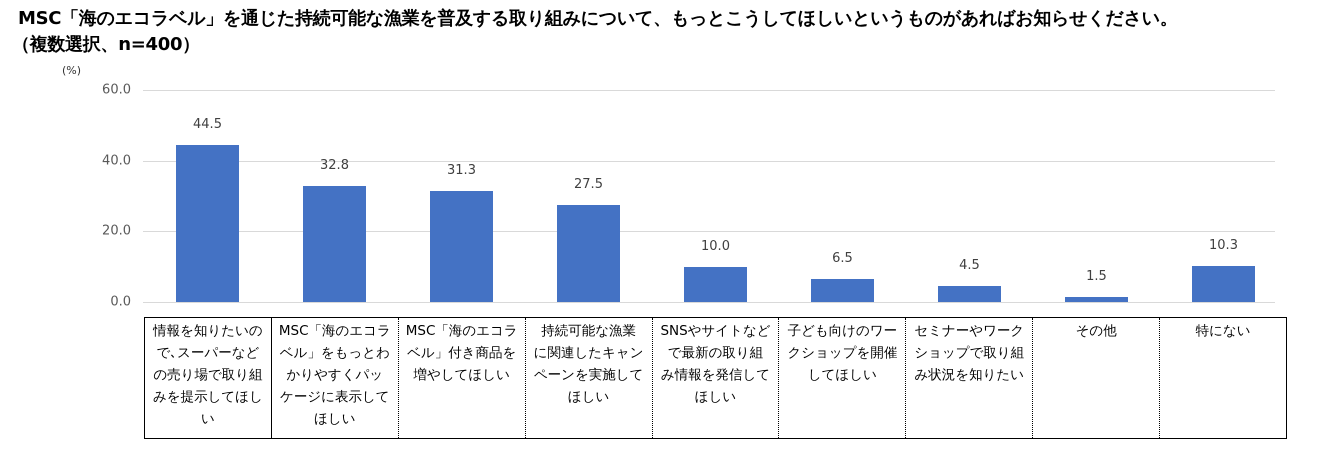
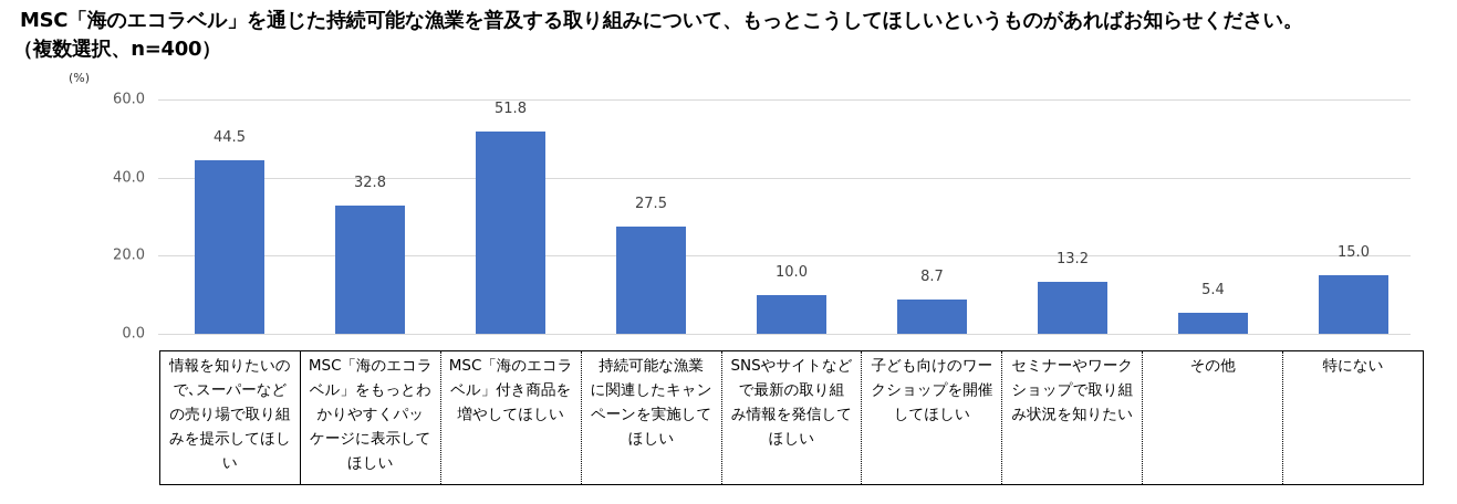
MSC「海のエコラベル」付き商品を増やしてほしい: 31.3 -> 51.8
子ども向けのワークショップを開催してほしい: 6.5 -> 8.7
セミナーやワークショップで取り組み状況を知りたい: 4.5 -> 13.2
その他: 1.5 -> 5.4
特にない: 10.3 -> 15.0
